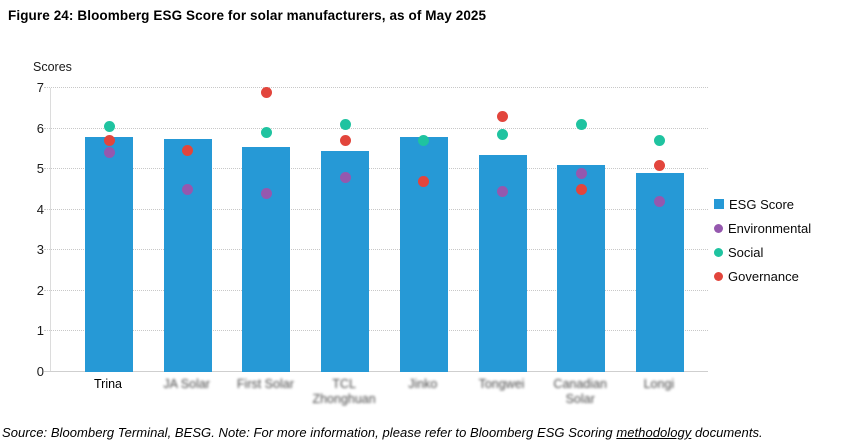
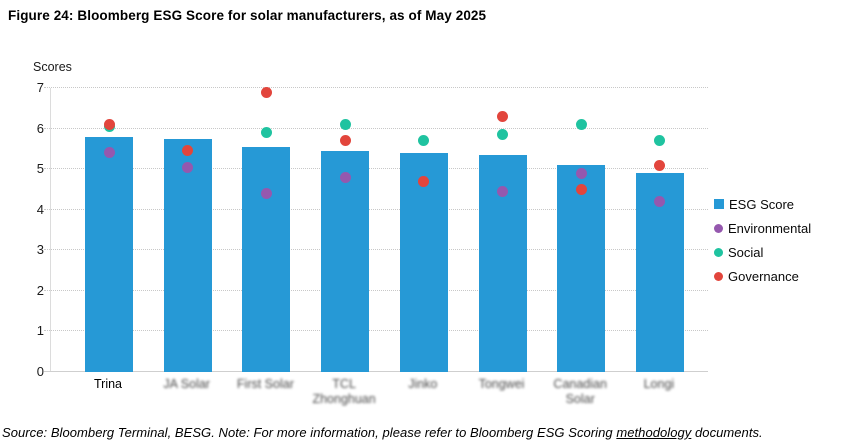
Governance/Trina: 5.7 -> 6.1
Environmental/JA Solar: 4.5 -> 5.0
ESG Score/Jinko: 5.8 -> 5.4
